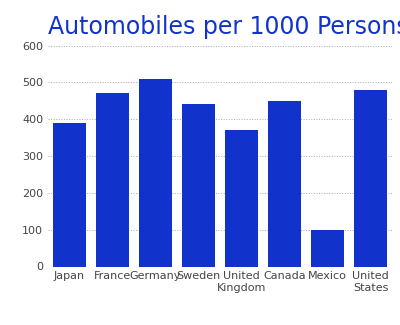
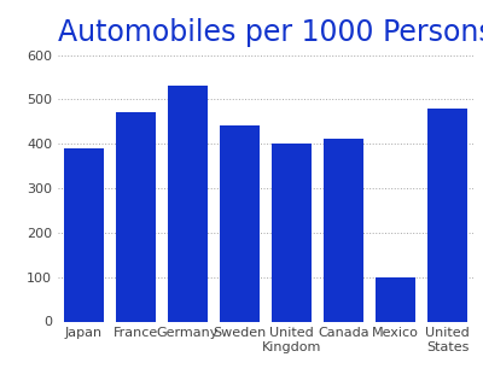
Germany: 510 -> 530
United Kingdom: 370 -> 400
Canada: 450 -> 410
